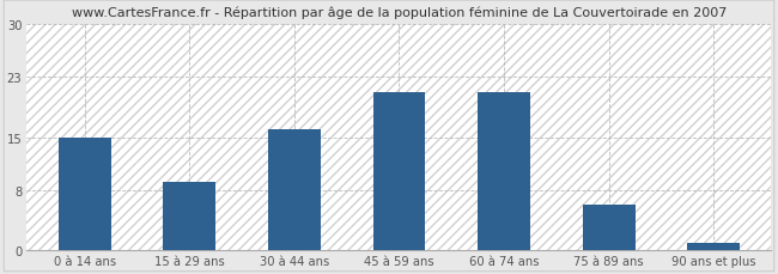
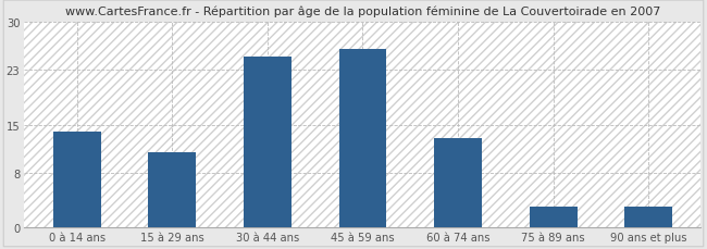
0 à 14 ans: 15 -> 14
15 à 29 ans: 9 -> 11
30 à 44 ans: 16 -> 25
45 à 59 ans: 21 -> 26
60 à 74 ans: 21 -> 13
75 à 89 ans: 6 -> 3
90 ans et plus: 1 -> 3
